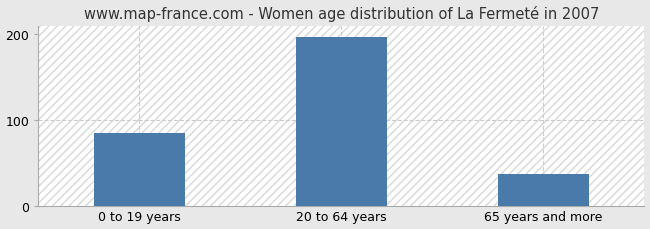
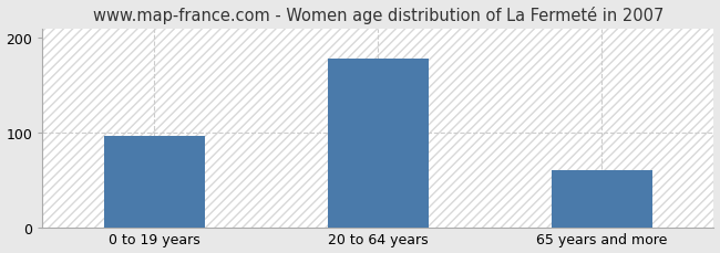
0 to 19 years: 85 -> 96
20 to 64 years: 197 -> 178
65 years and more: 37 -> 60
